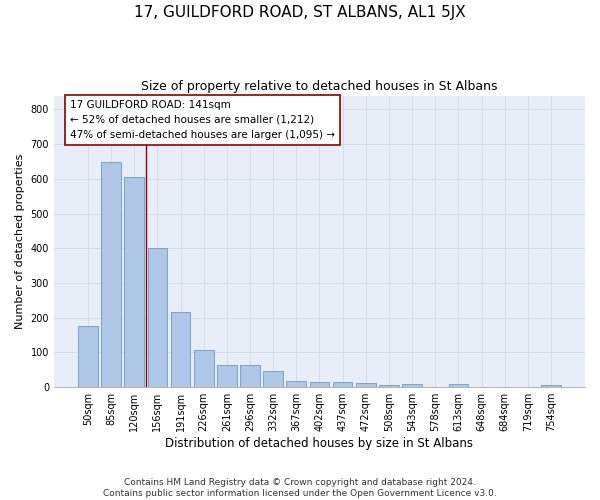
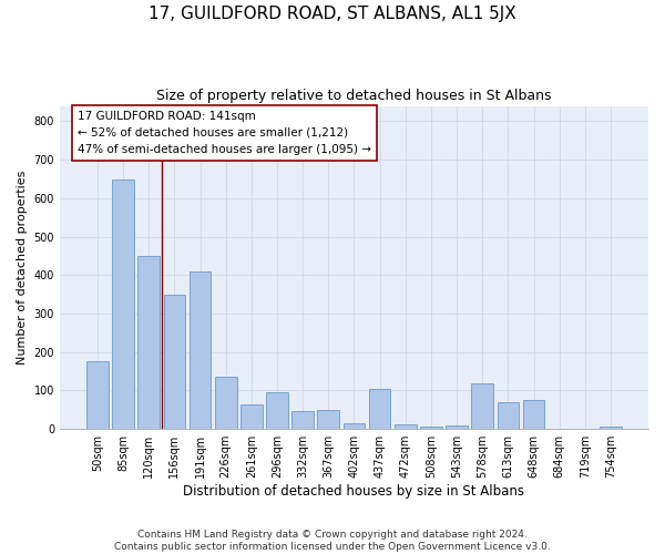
120sqm: 605 -> 450
156sqm: 400 -> 350
191sqm: 218 -> 410
226sqm: 108 -> 135
296sqm: 65 -> 95
367sqm: 18 -> 50
437sqm: 16 -> 105
578sqm: 2 -> 120
613sqm: 8 -> 70
648sqm: 2 -> 75
